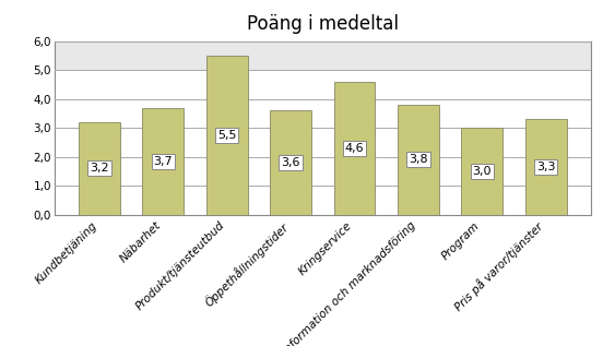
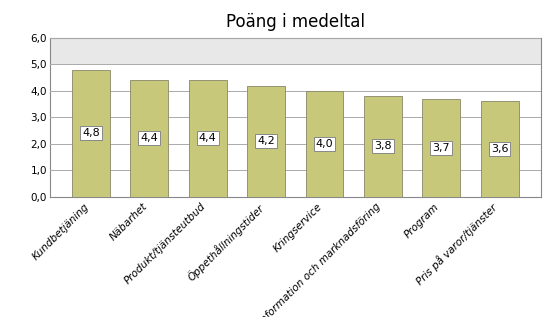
Kundbetjäning: 3,2 -> 4,8
Näbarhet: 3,7 -> 4,4
Produkt/tjänsteutbud: 5,5 -> 4,4
Öppethållningstider: 3,6 -> 4,2
Kringservice: 4,6 -> 4,0
Program: 3,0 -> 3,7
Pris på varor/tjänster: 3,3 -> 3,6
